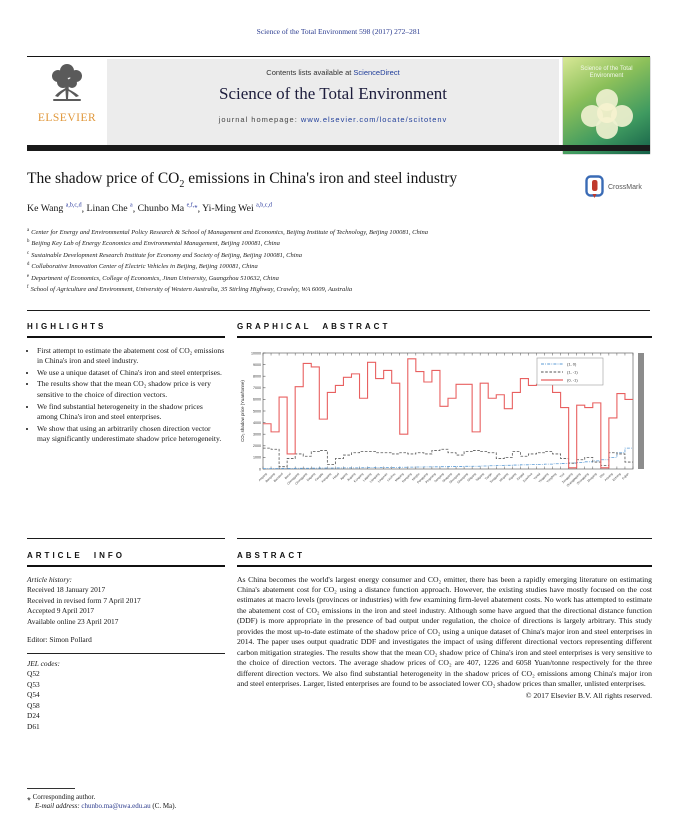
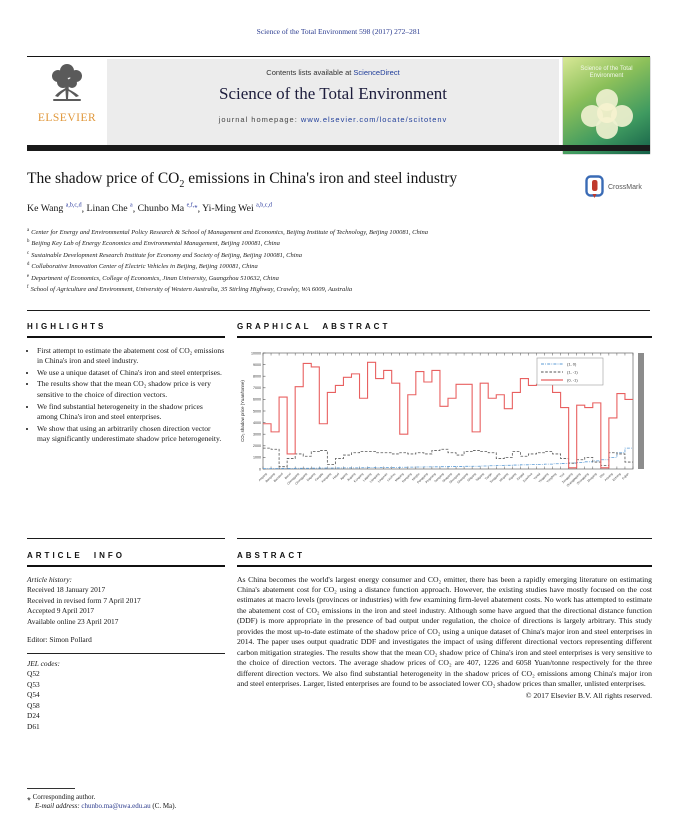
(0, -1)/Fangda: 4300 -> 3900
(0, -1)/Nangang: 9500 -> 6400
